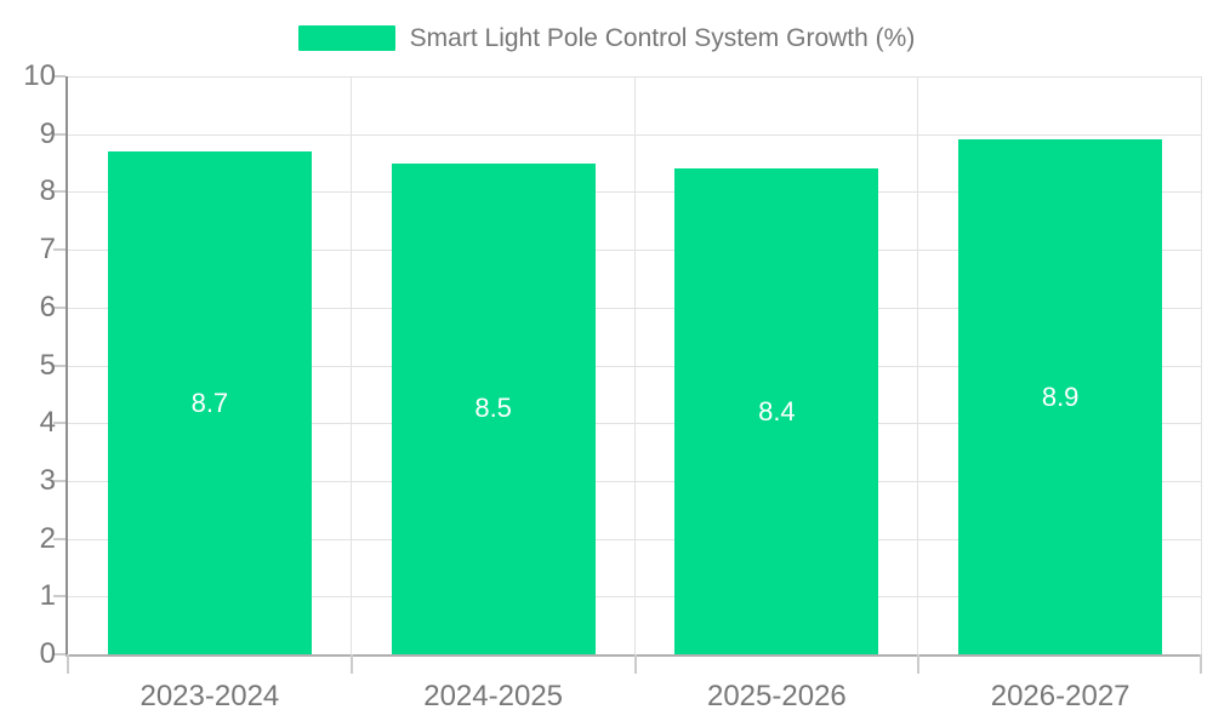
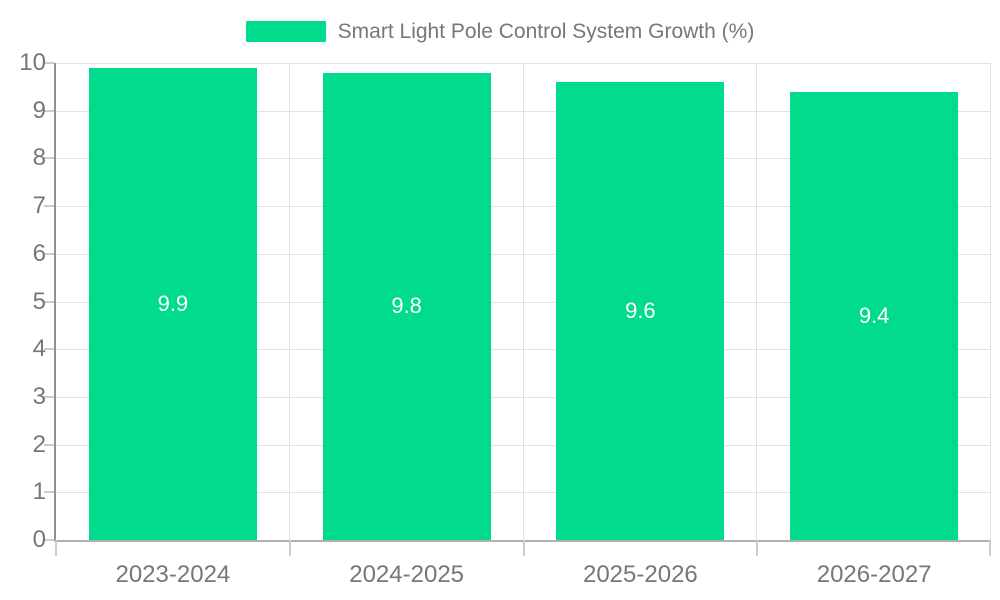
2023-2024: 8.7 -> 9.9
2024-2025: 8.5 -> 9.8
2025-2026: 8.4 -> 9.6
2026-2027: 8.9 -> 9.4
